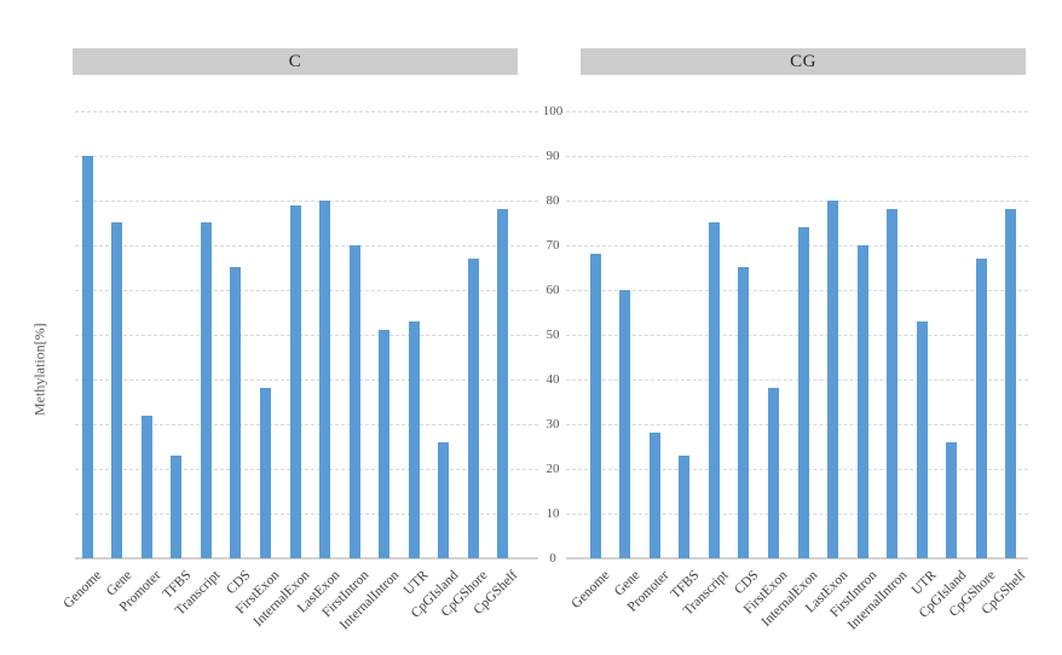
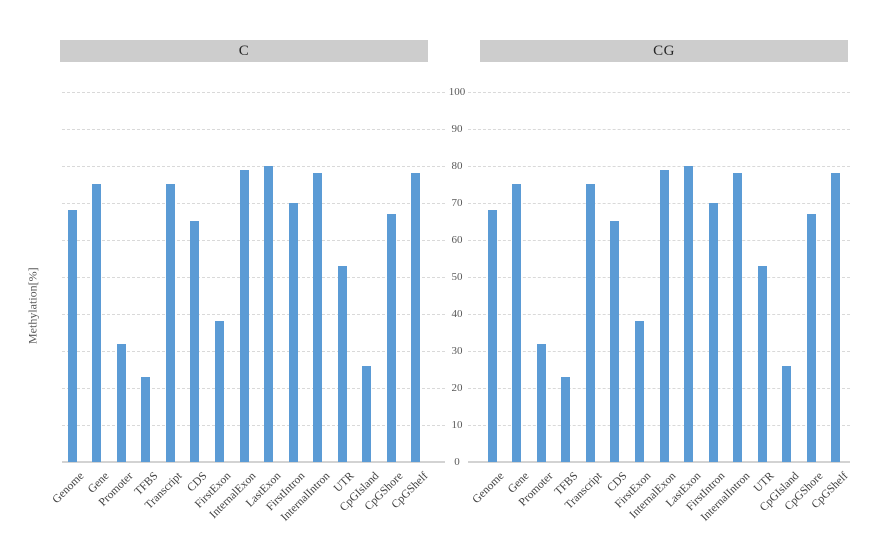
C/Genome: 90 -> 68
CG/Gene: 60 -> 75
CG/Promoter: 28 -> 32
CG/InternalExon: 74 -> 79
C/InternalIntron: 51 -> 78
